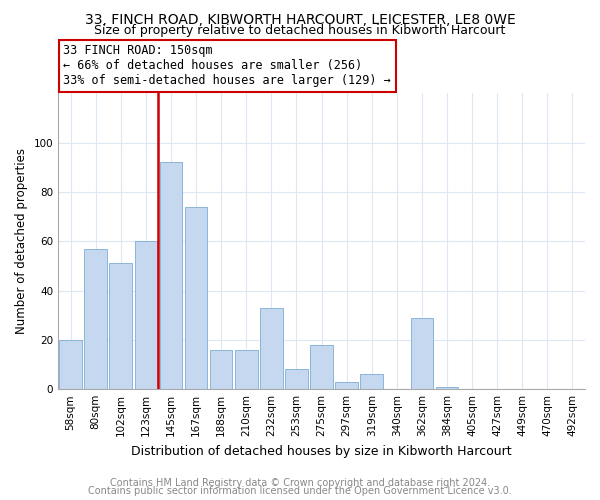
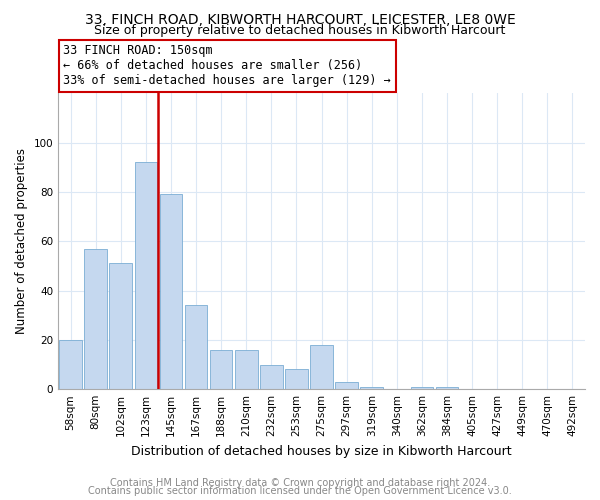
123sqm: 60 -> 92
145sqm: 92 -> 79
167sqm: 74 -> 34
232sqm: 33 -> 10
319sqm: 6 -> 1
362sqm: 29 -> 1
